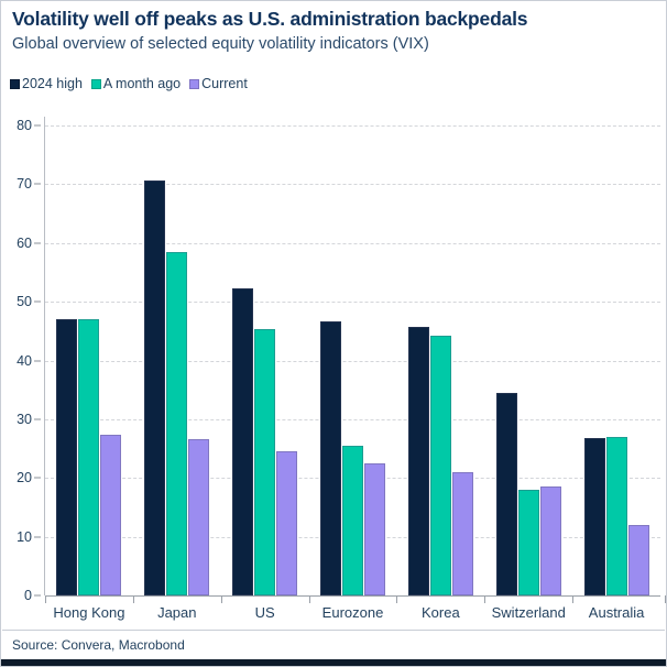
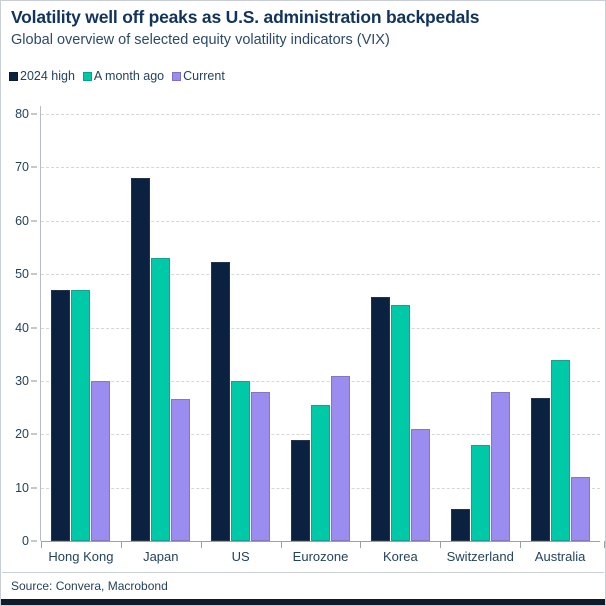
Current/Hong Kong: 27 -> 30
2024 high/Japan: 71 -> 68
A month ago/Japan: 58 -> 53
A month ago/US: 45 -> 30
Current/US: 25 -> 28
2024 high/Eurozone: 47 -> 19
Current/Eurozone: 22 -> 31
2024 high/Switzerland: 34 -> 6
Current/Switzerland: 19 -> 28
A month ago/Australia: 27 -> 34
